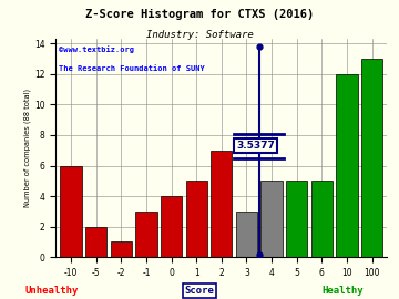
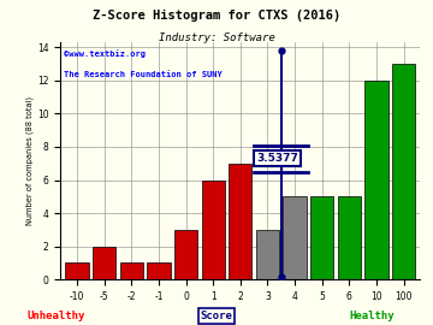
-10: 6 -> 1
-1: 3 -> 1
0: 4 -> 3
1: 5 -> 6
